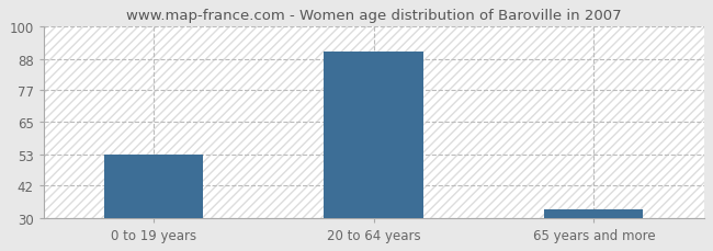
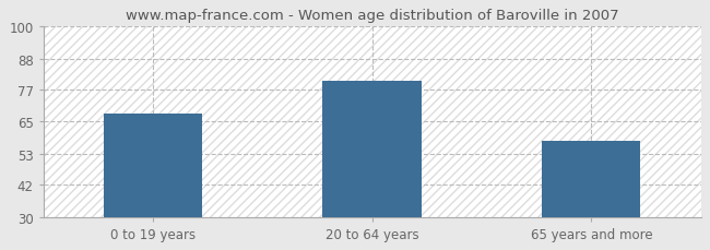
0 to 19 years: 53 -> 68
20 to 64 years: 91 -> 80
65 years and more: 33 -> 58
